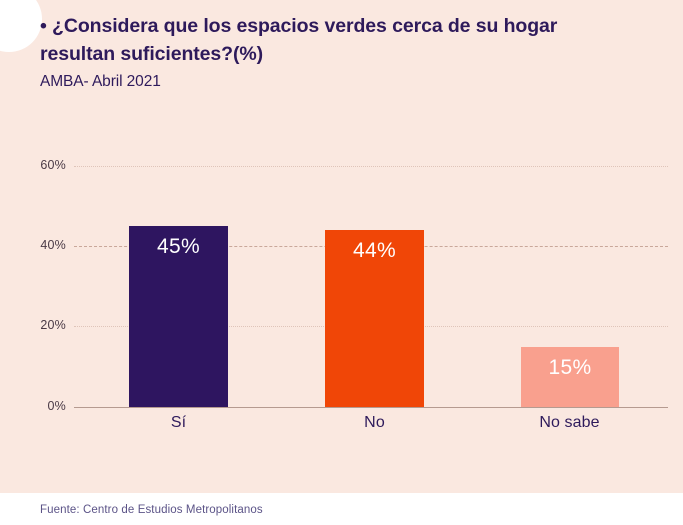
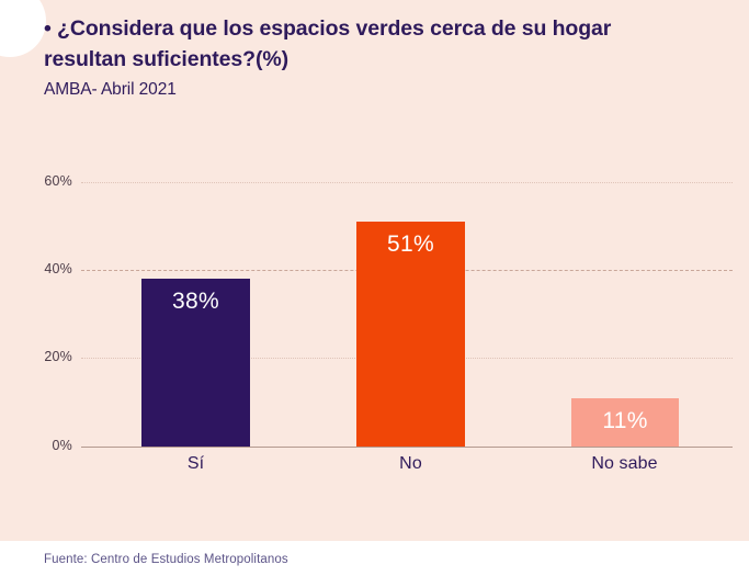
Sí: 45% -> 38%
No: 44% -> 51%
No sabe: 15% -> 11%
